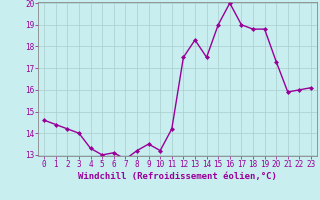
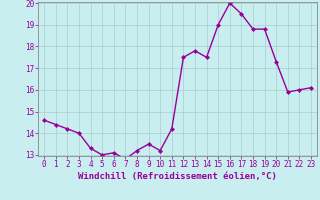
13: 18.3 -> 17.8
17: 19.0 -> 19.5
